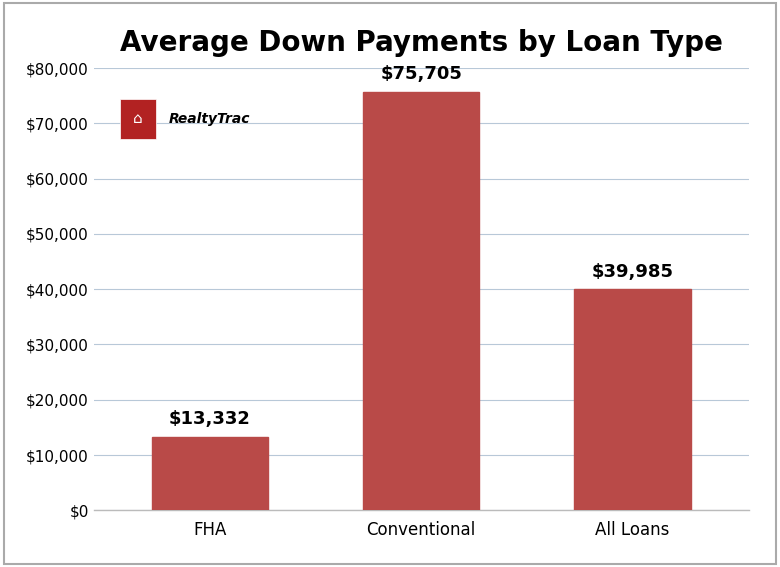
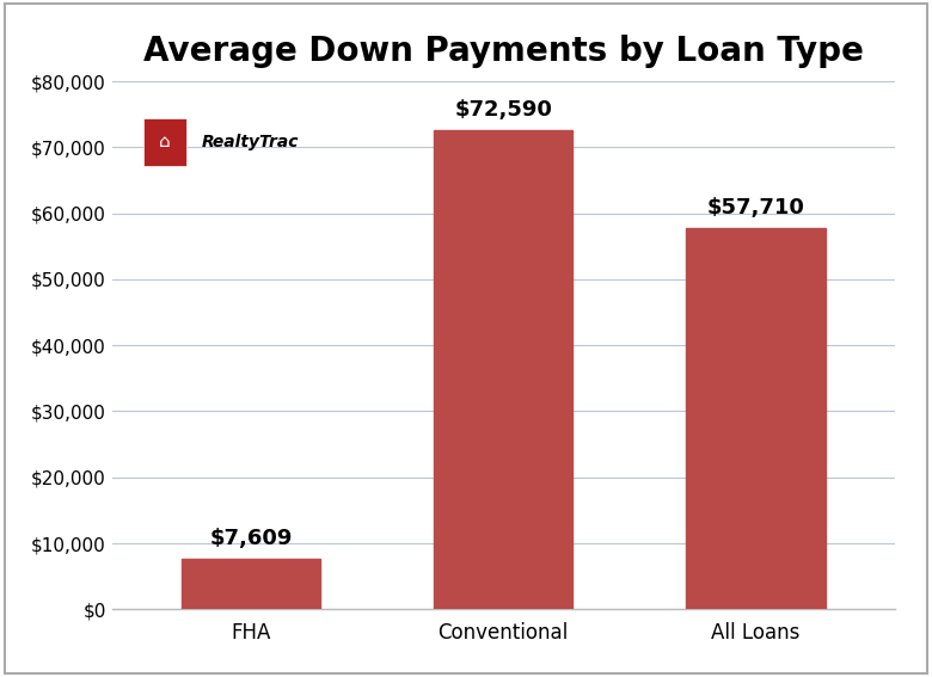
FHA: $13,332 -> $7,609
Conventional: $75,705 -> $72,590
All Loans: $39,985 -> $57,710
